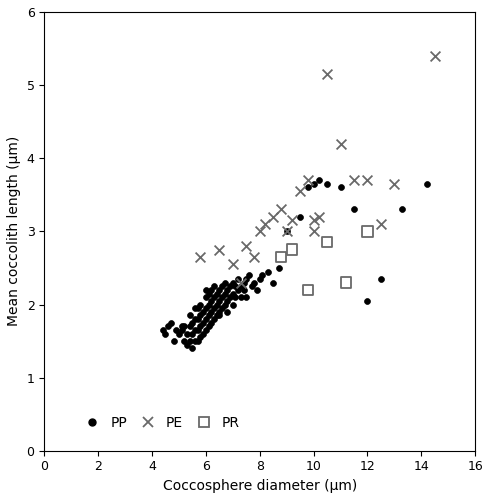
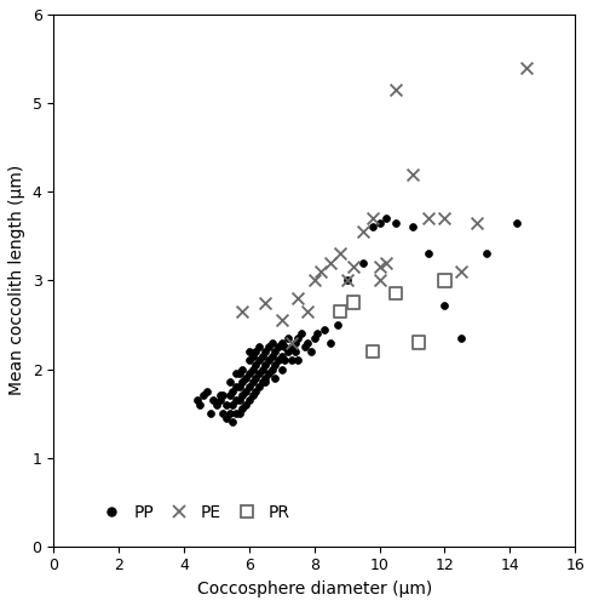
PP/12: 2.05 -> 2.72
